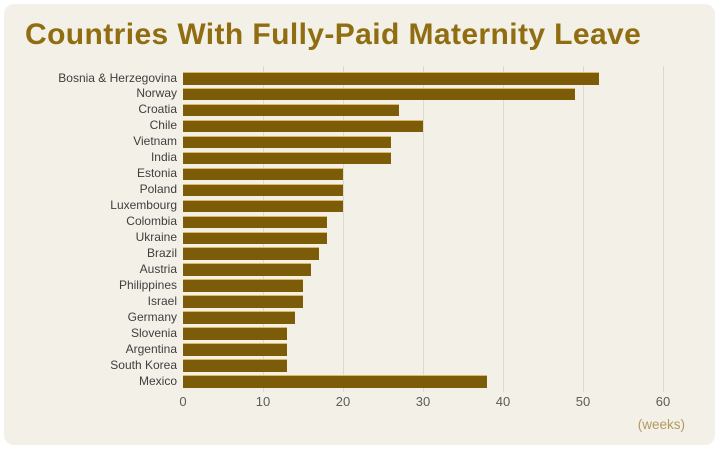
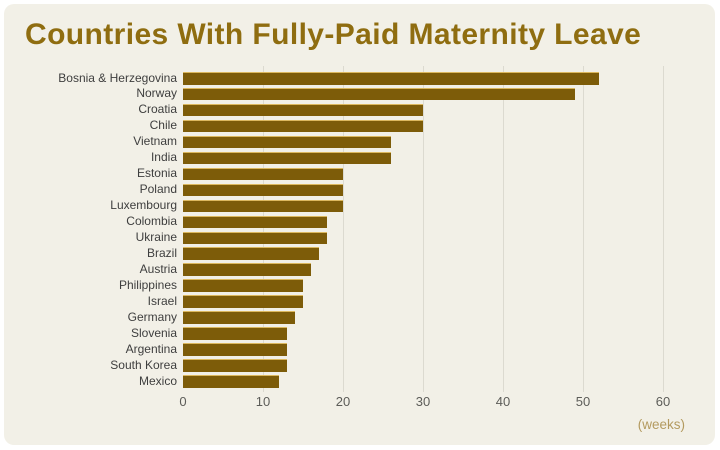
Croatia: 27 -> 30
Mexico: 38 -> 12
